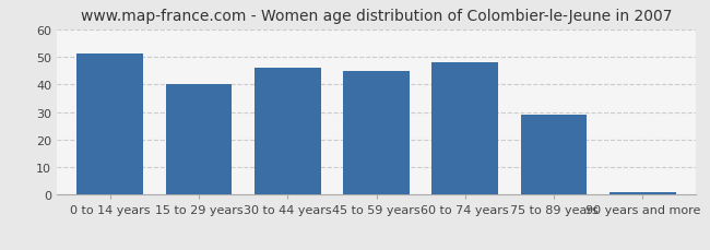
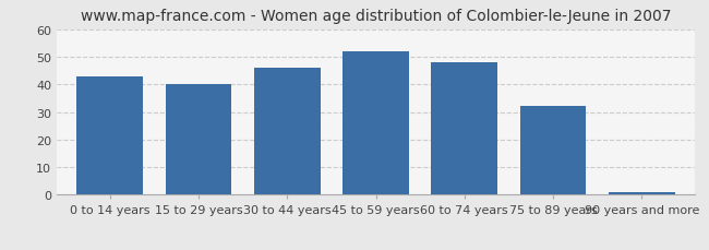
0 to 14 years: 51 -> 43
45 to 59 years: 45 -> 52
75 to 89 years: 29 -> 32
